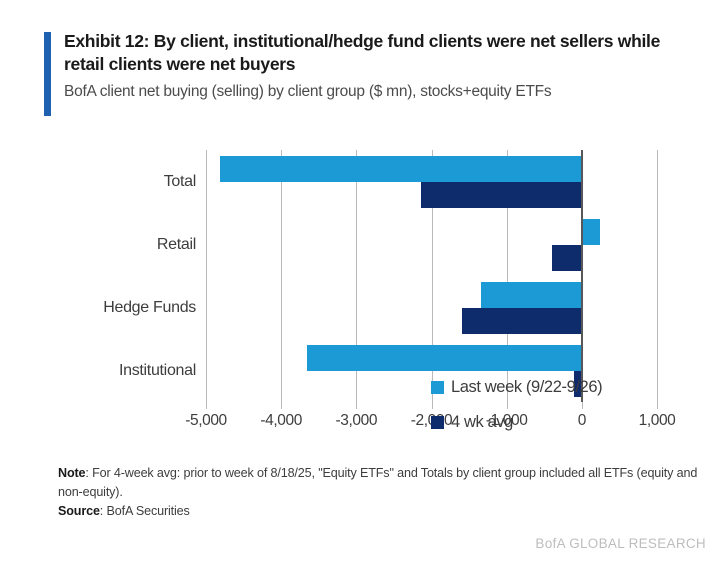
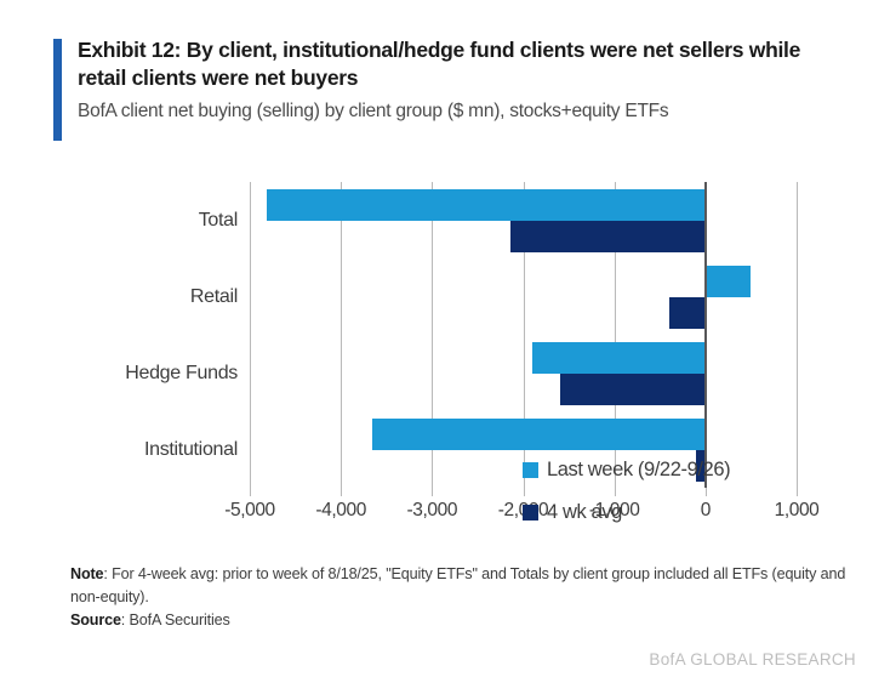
Last week (9/22-9/26)/Retail: 200 -> 500
Last week (9/22-9/26)/Hedge Funds: -1300 -> -1900
